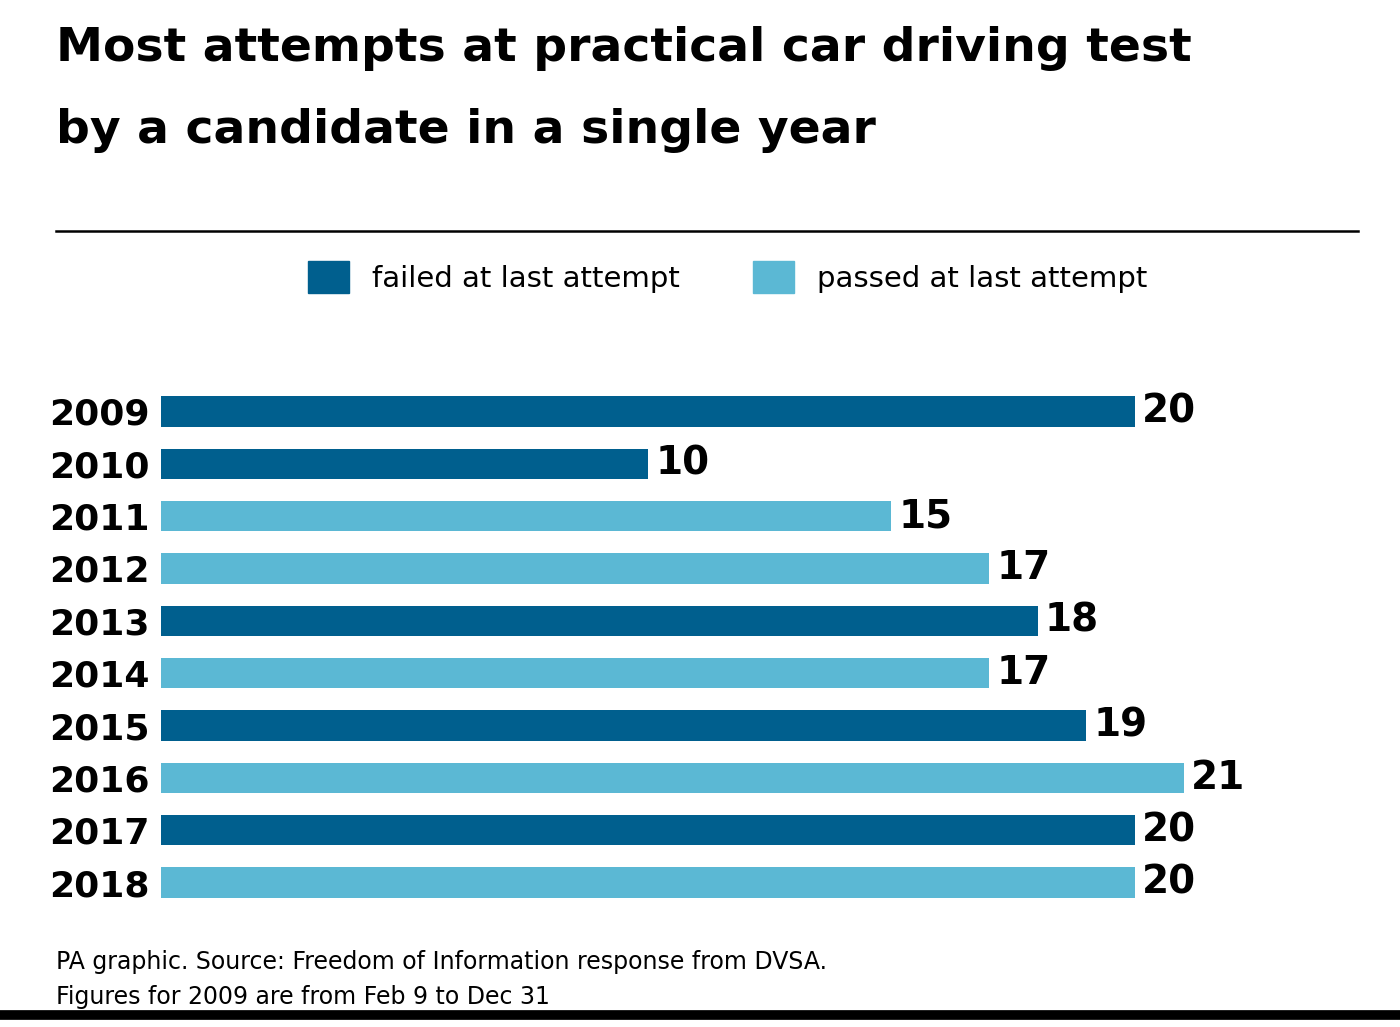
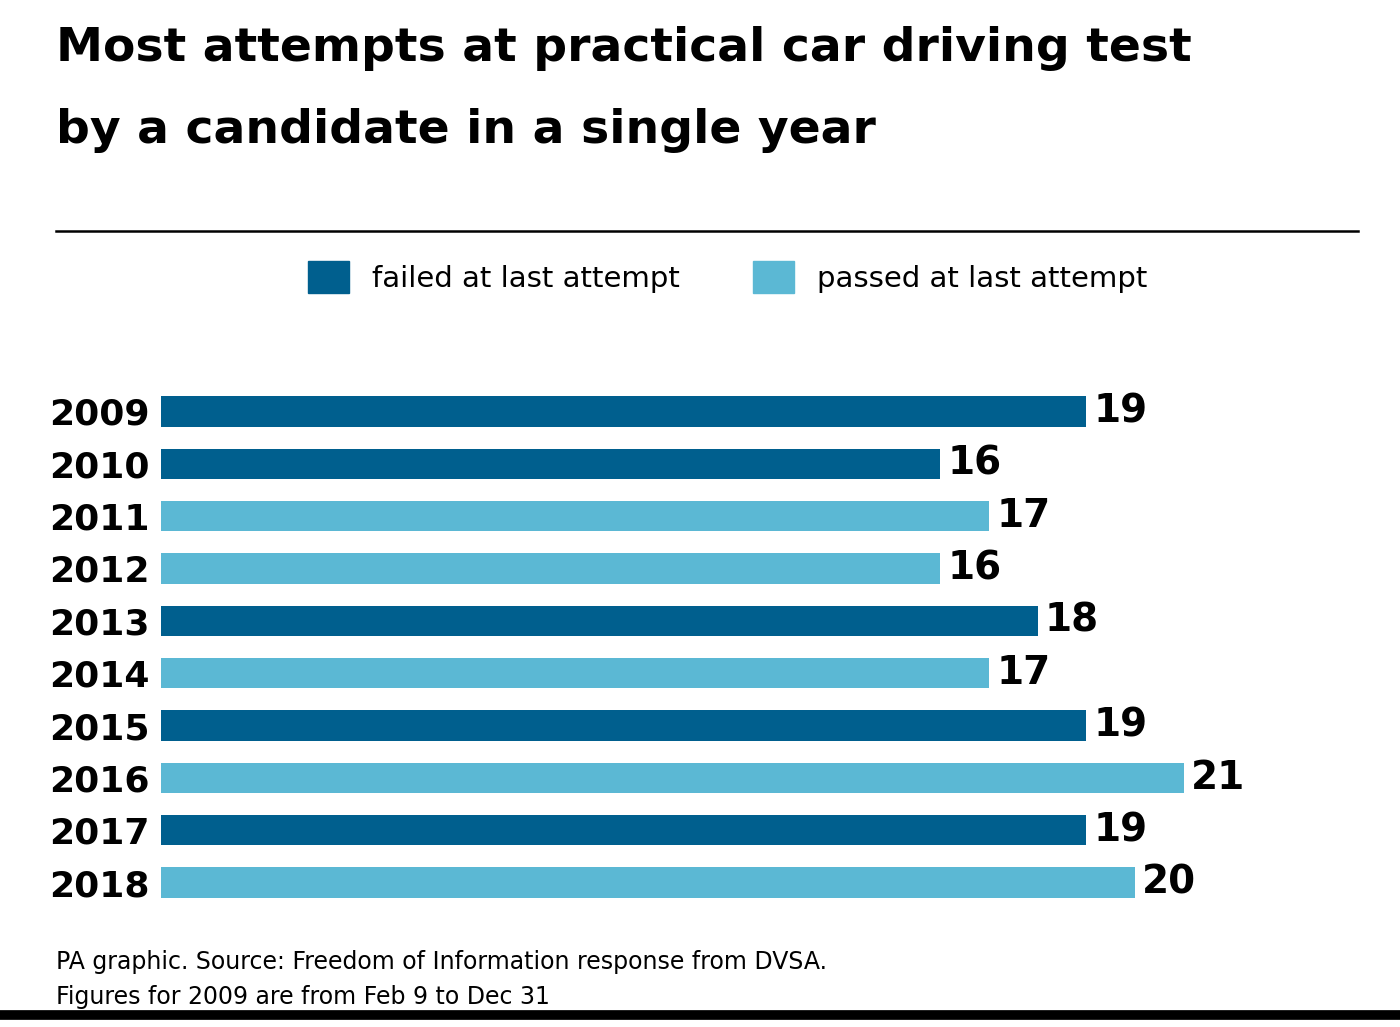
2009: 20 -> 19
2010: 10 -> 16
2011: 15 -> 17
2012: 17 -> 16
2017: 20 -> 19
